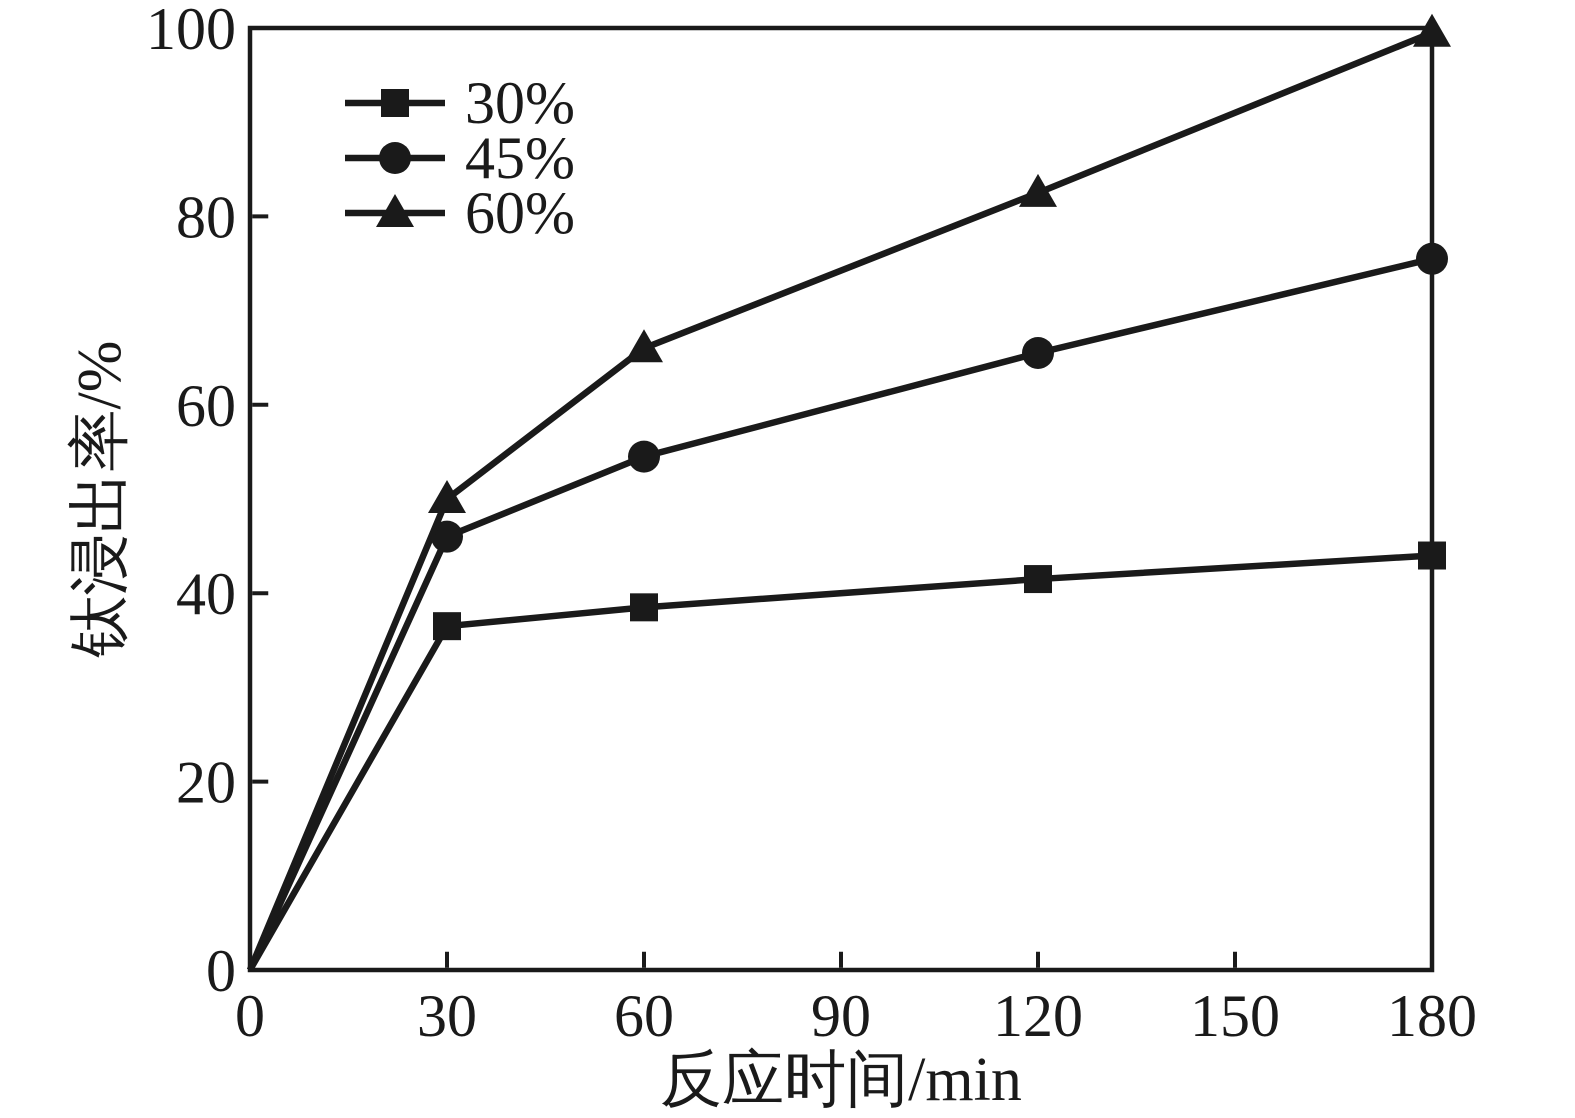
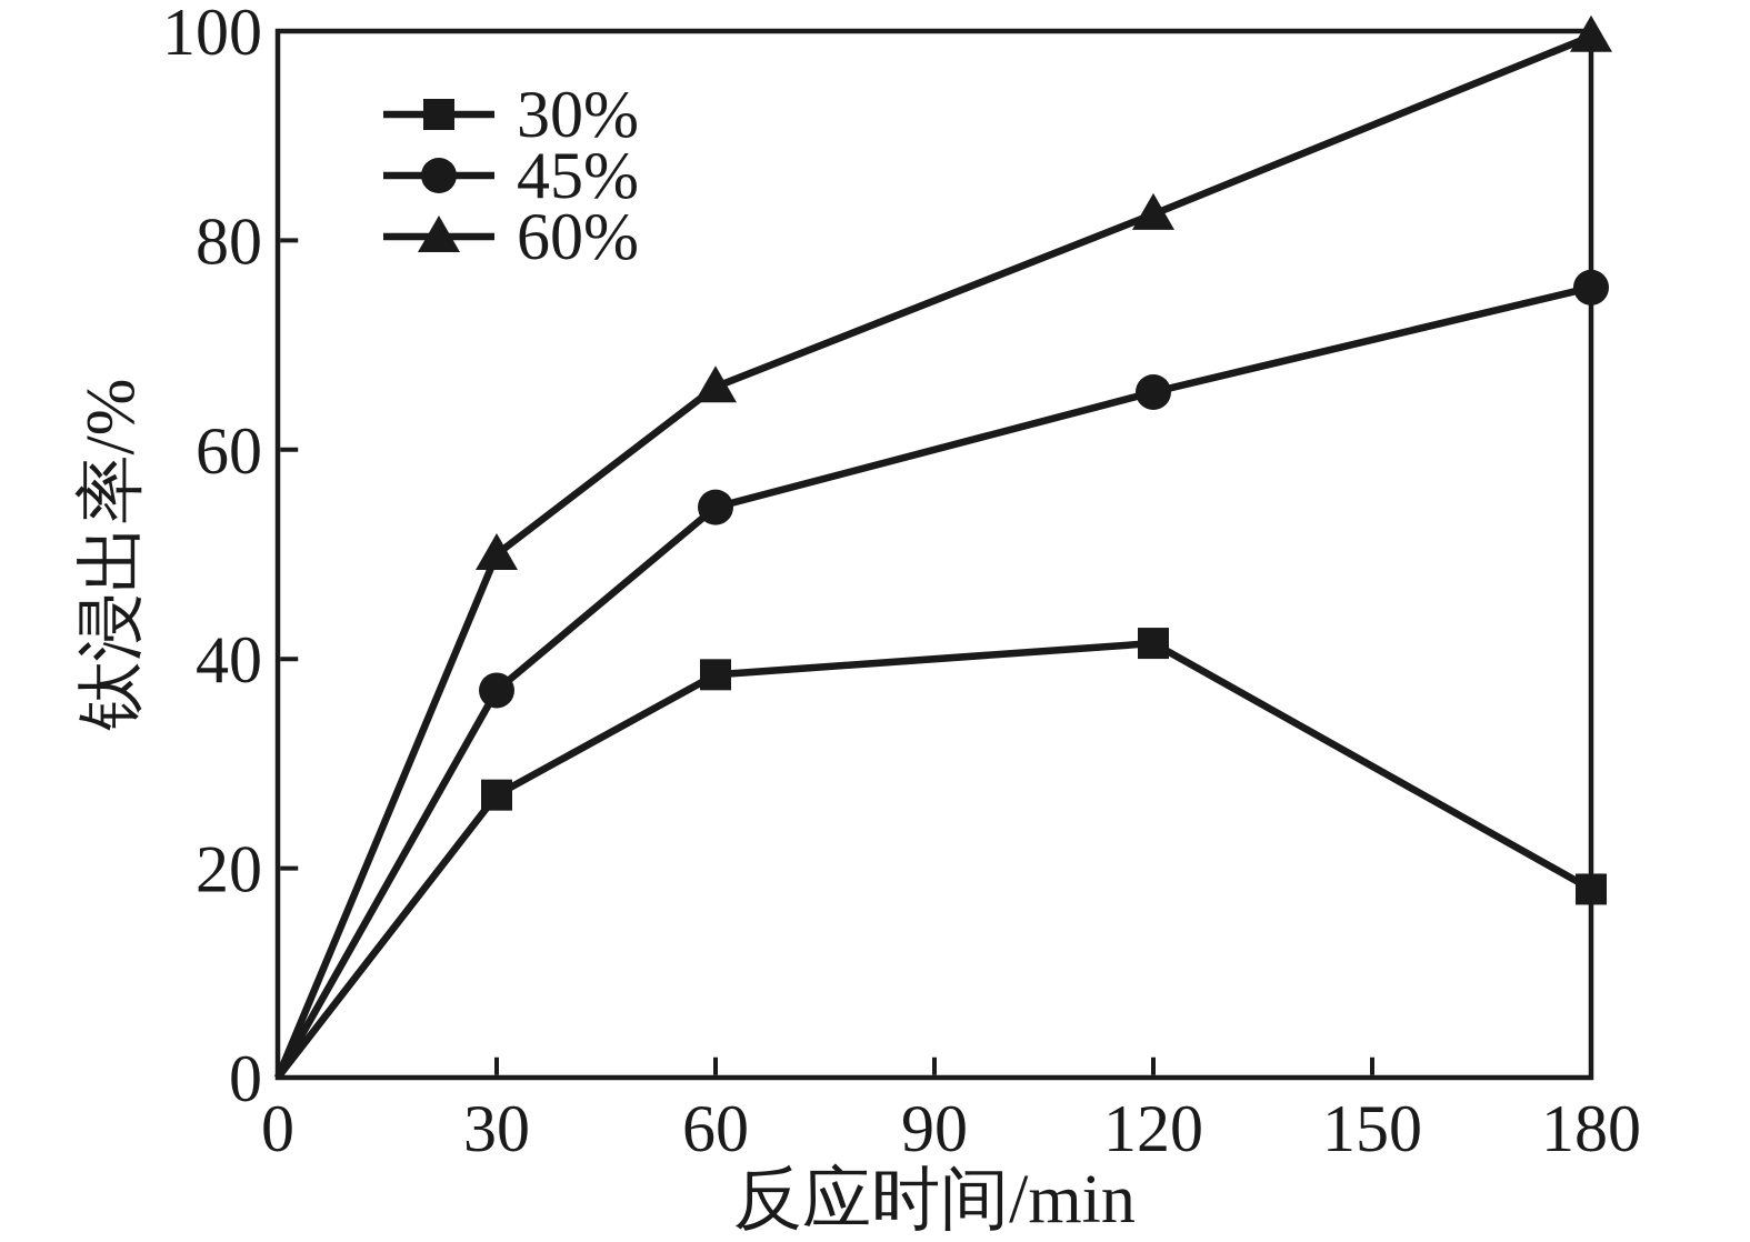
30%/30: 36 -> 27
45%/30: 46 -> 37
30%/180: 44 -> 18
